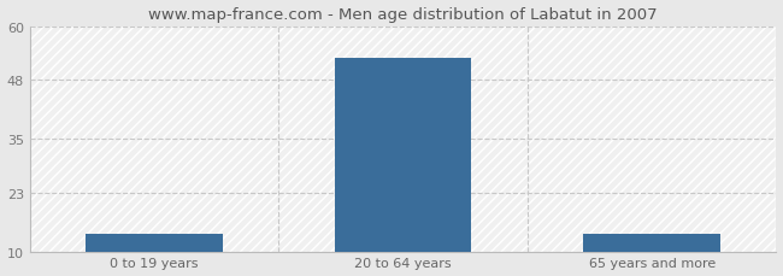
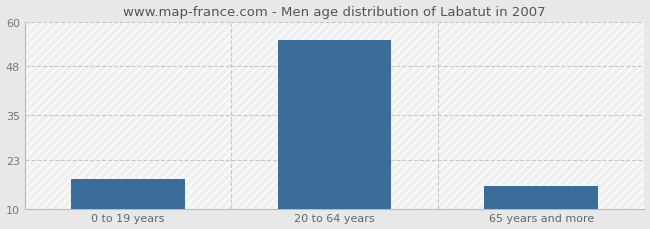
0 to 19 years: 14 -> 18
20 to 64 years: 53 -> 55
65 years and more: 14 -> 16
